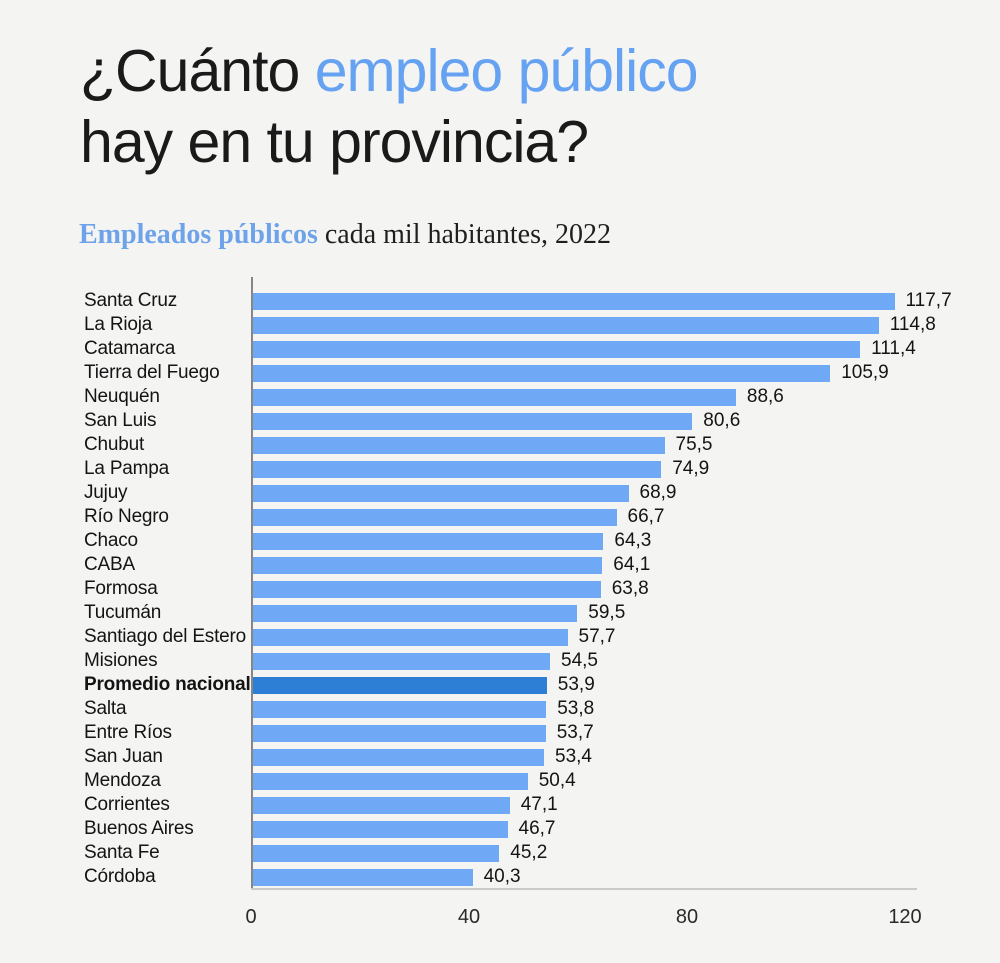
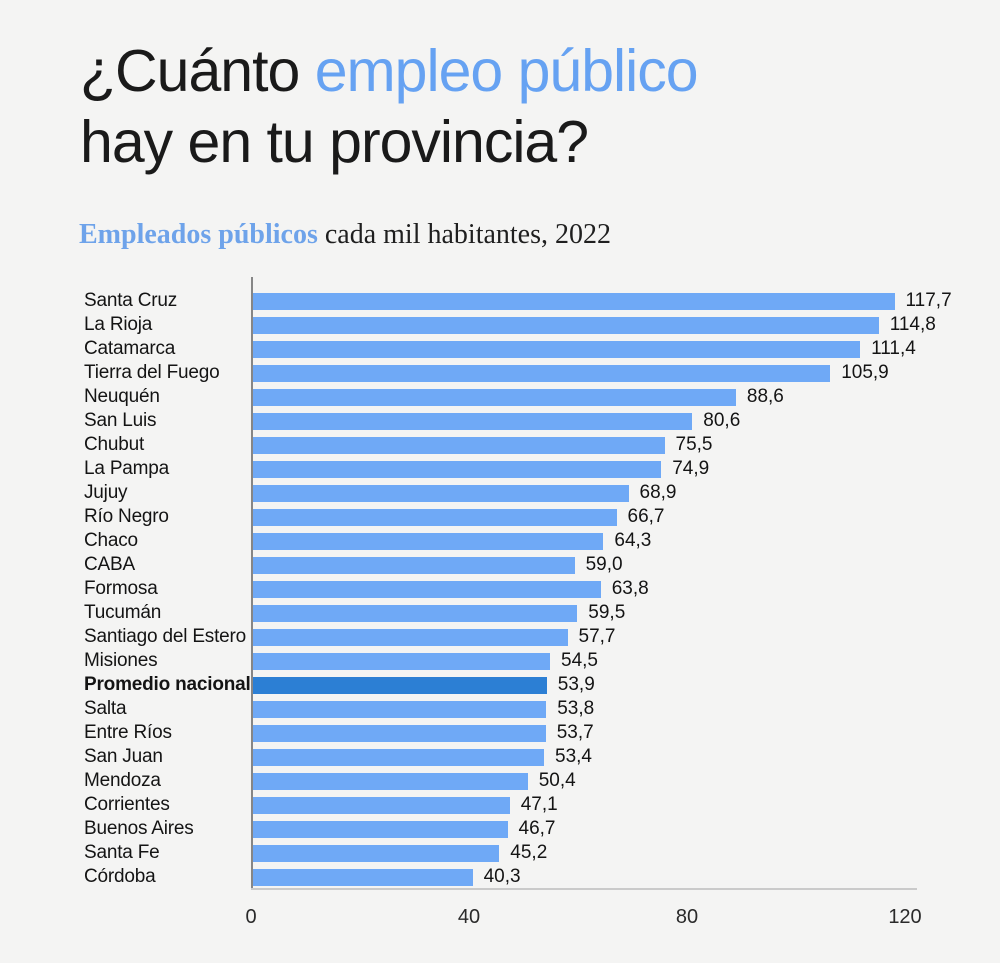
CABA: 64,1 -> 59,0
